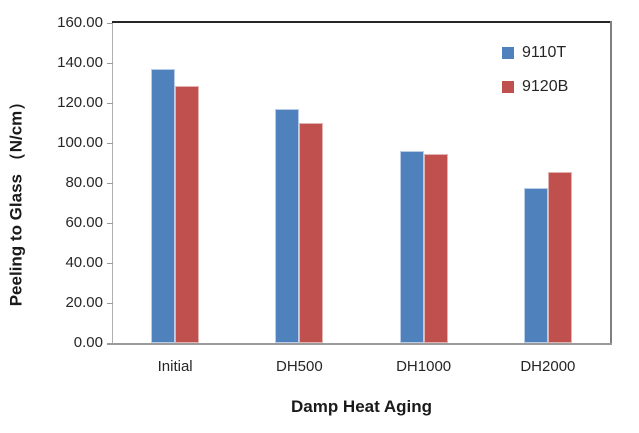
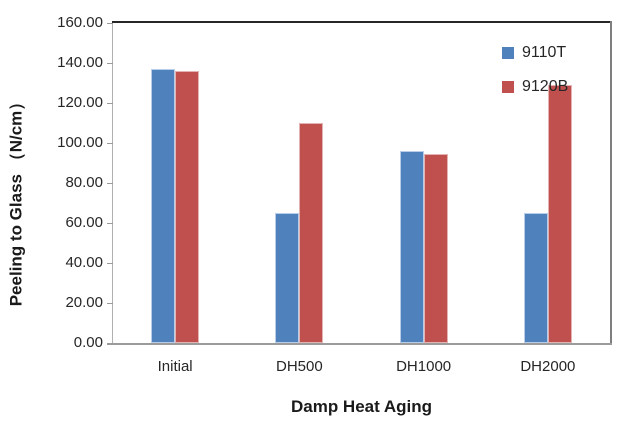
9120B/Initial: 128 -> 136
9110T/DH500: 117 -> 65
9110T/DH2000: 78 -> 65
9120B/DH2000: 86 -> 129
